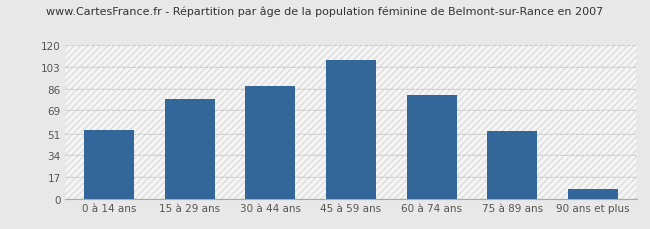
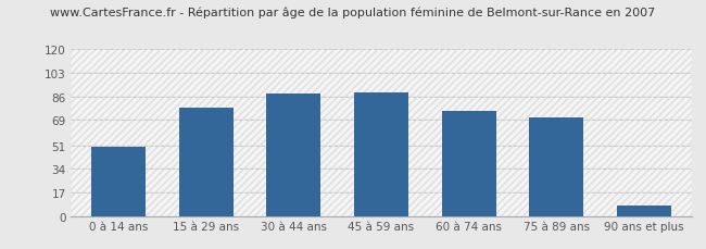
0 à 14 ans: 54 -> 50
45 à 59 ans: 108 -> 89
60 à 74 ans: 81 -> 76
75 à 89 ans: 53 -> 71
